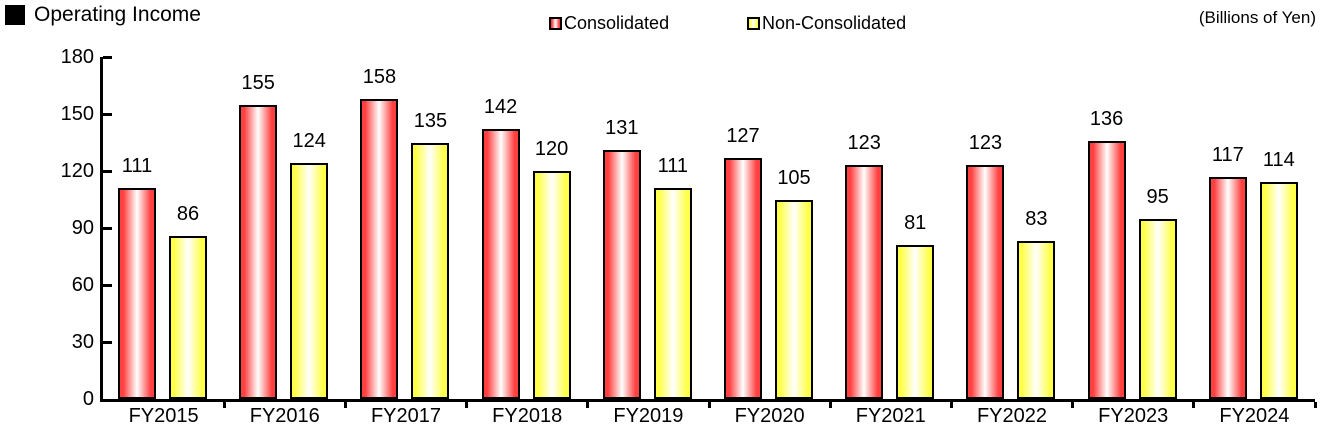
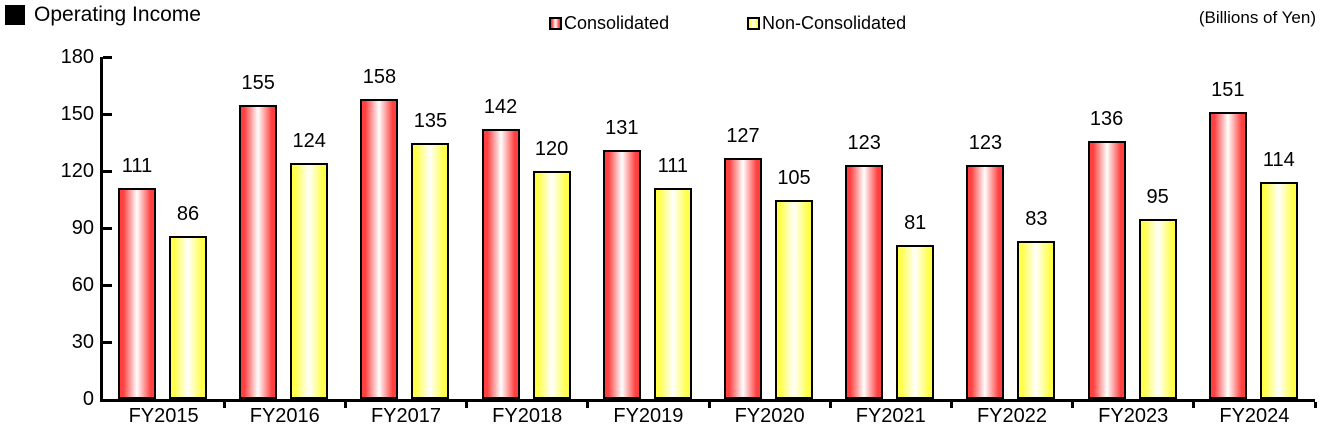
Consolidated/FY2024: 117 -> 151
